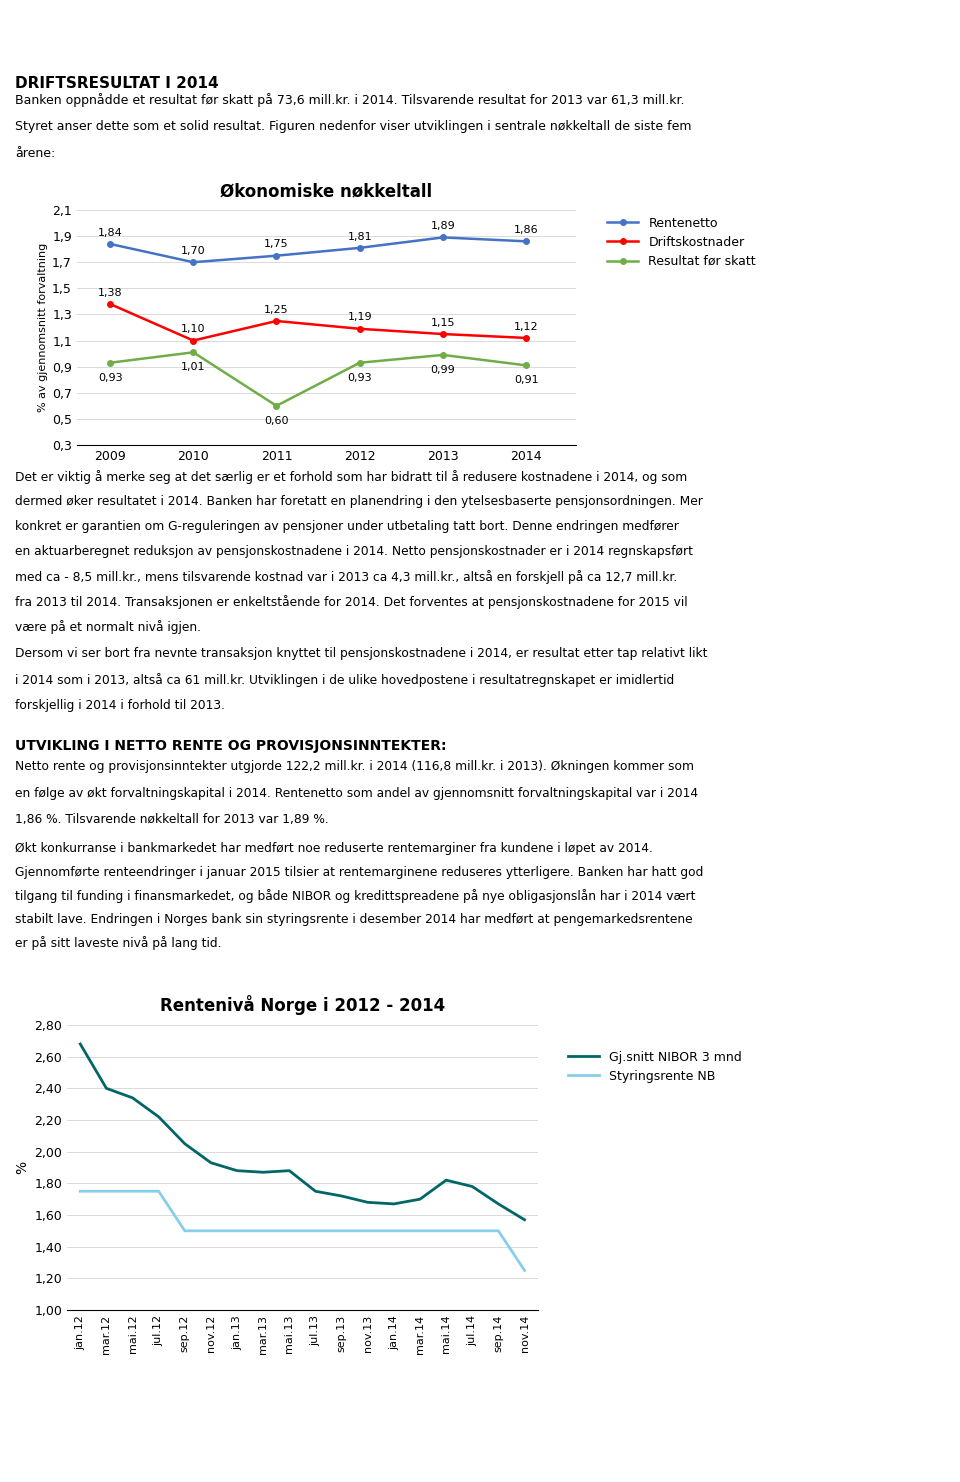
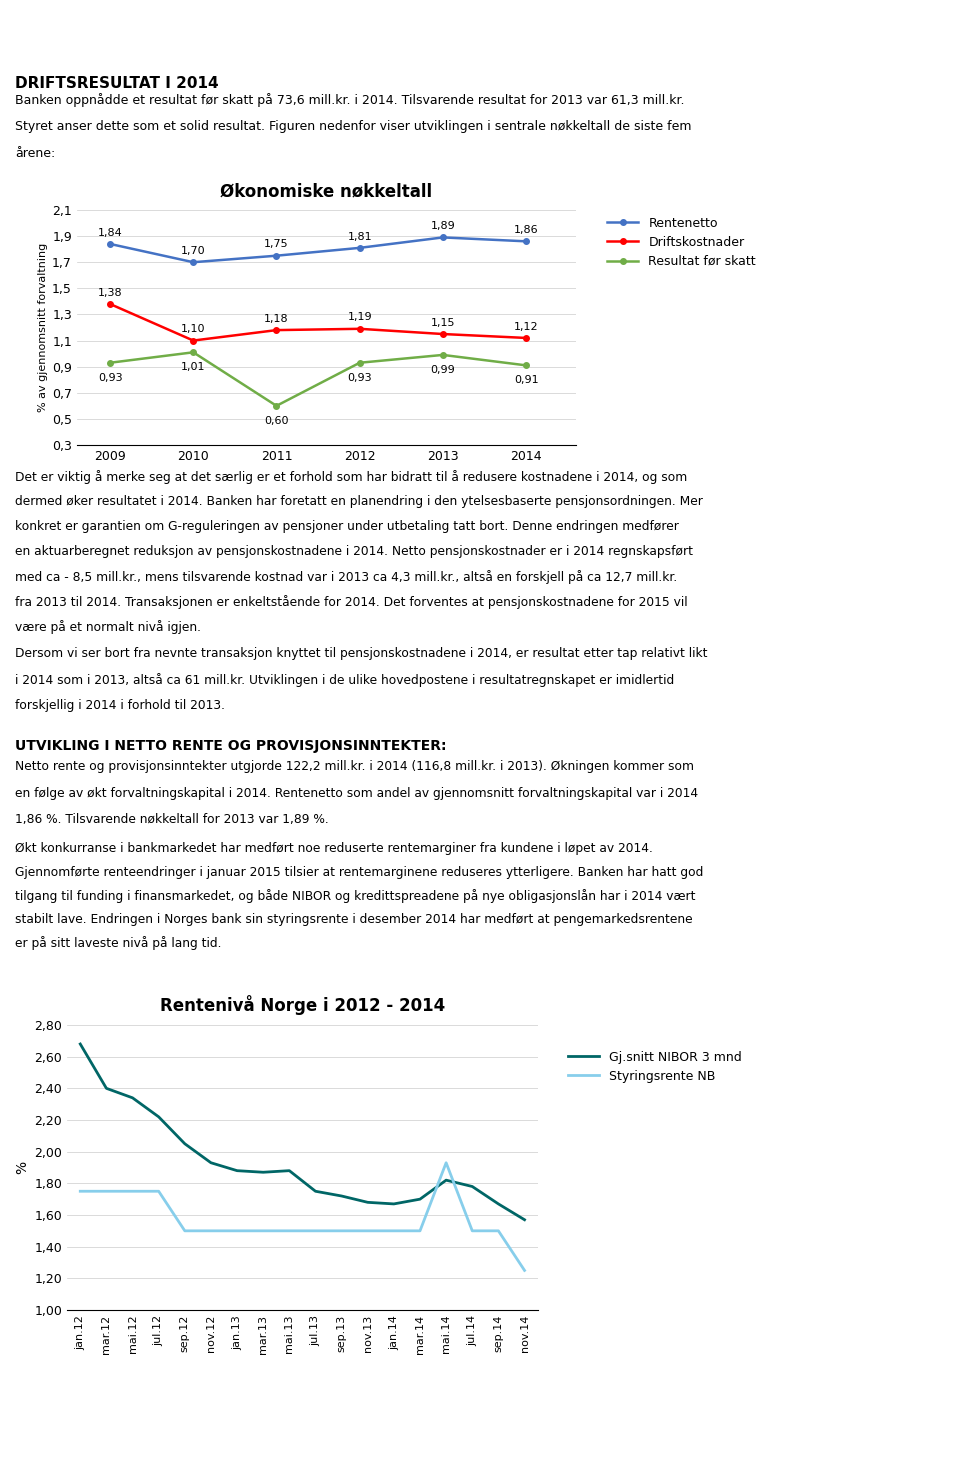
Økonomiske nøkkeltall/Driftskostnader/2011: 1,25 -> 1,18
Rentenivå Norge i 2012 - 2014/Styringsrente NB/mai.14: 1,50 -> 1,93
